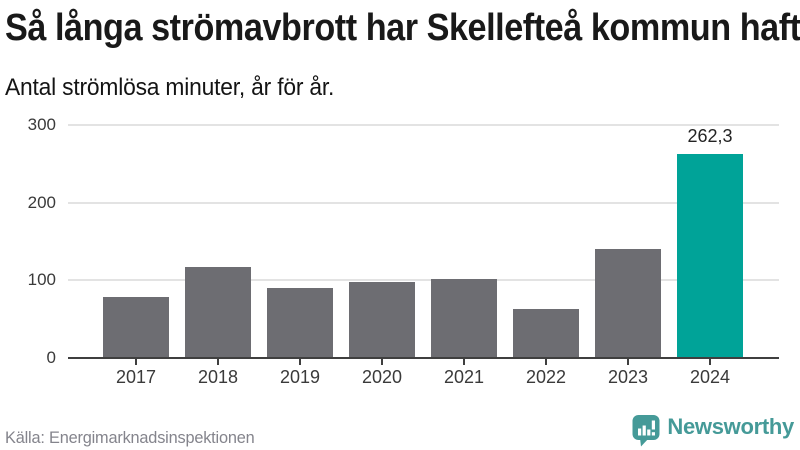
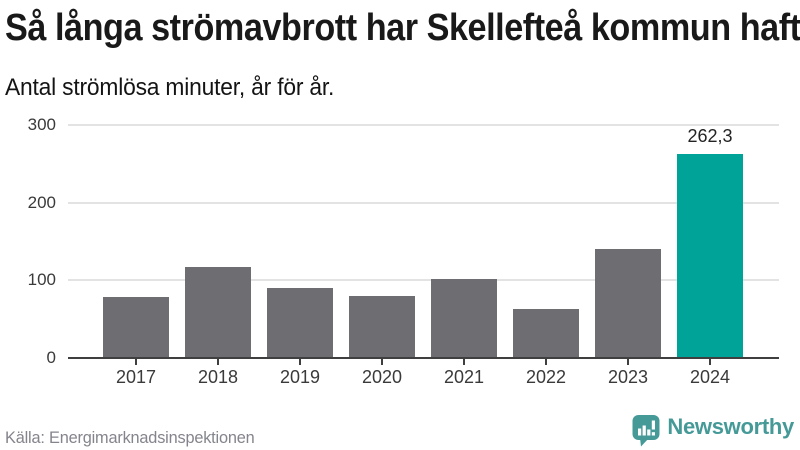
2020: 100 -> 80
